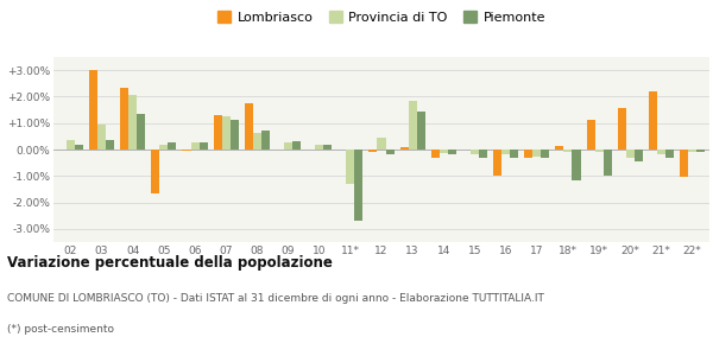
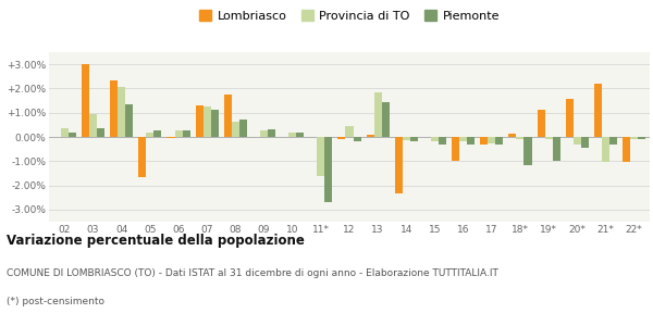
Provincia di TO/11*: -1.30% -> -1.60%
Lombriasco/14: -0.30% -> -2.35%
Provincia di TO/21*: -0.20% -> -1.05%
